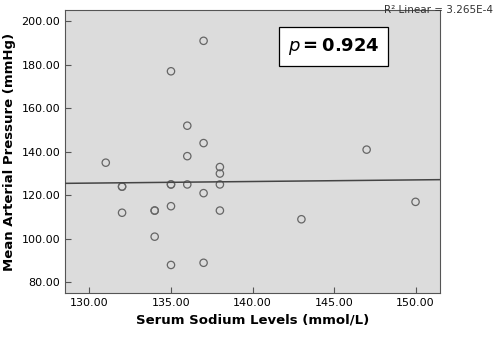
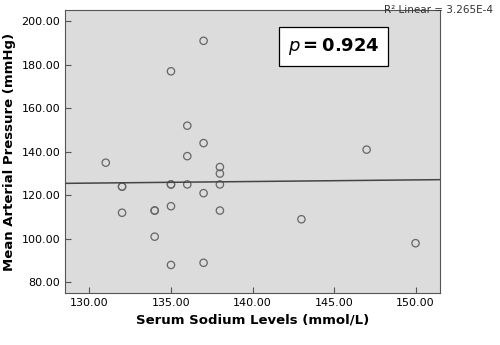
150.00: 117 -> 98
